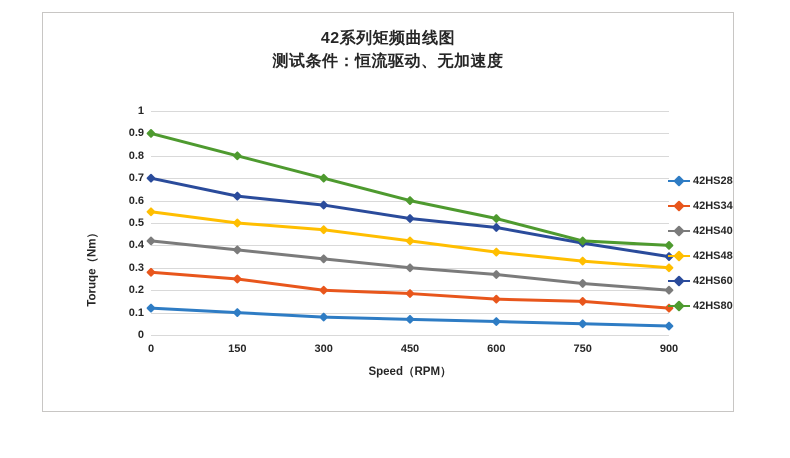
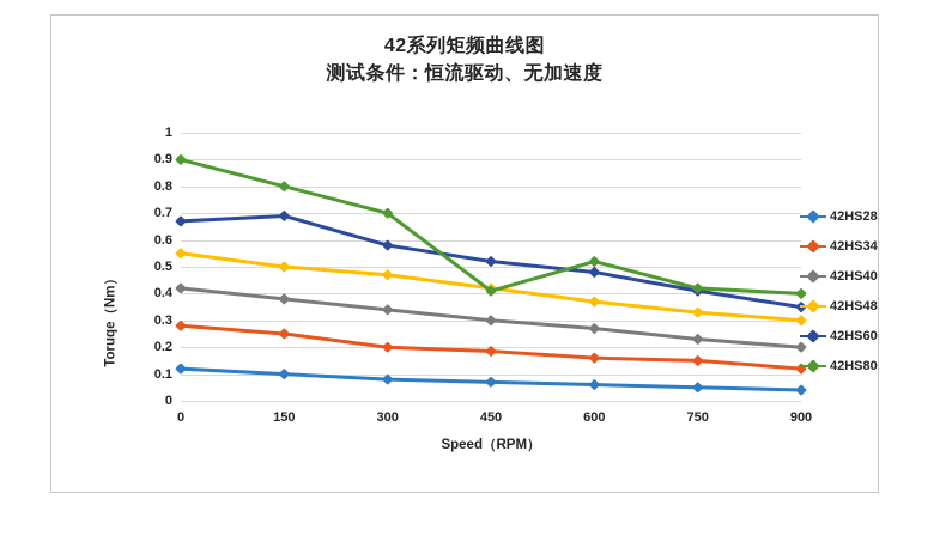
42HS60/0: 0.70 -> 0.67
42HS60/150: 0.62 -> 0.69
42HS80/450: 0.60 -> 0.41
